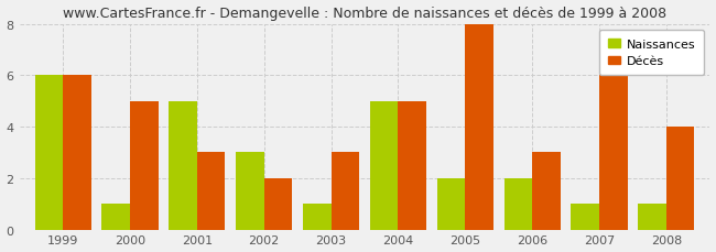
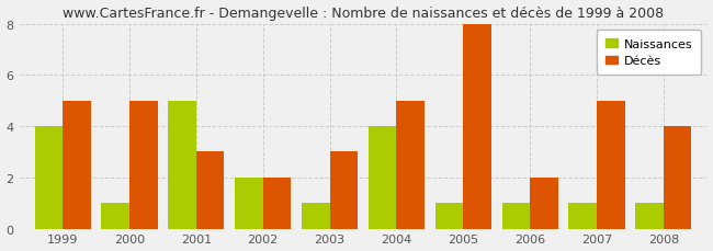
Naissances/1999: 6 -> 4
Décès/1999: 6 -> 5
Naissances/2002: 3 -> 2
Naissances/2004: 5 -> 4
Naissances/2005: 2 -> 1
Naissances/2006: 2 -> 1
Décès/2006: 3 -> 2
Décès/2007: 6 -> 5
